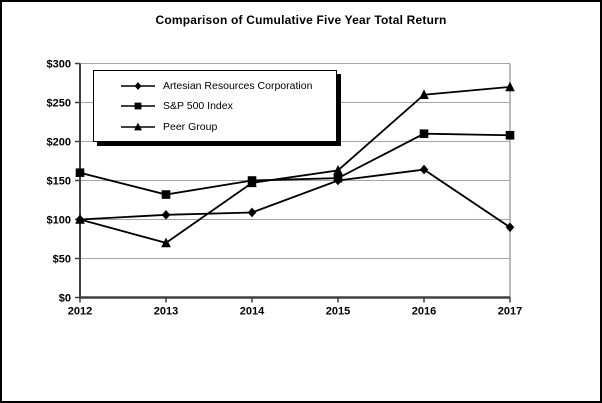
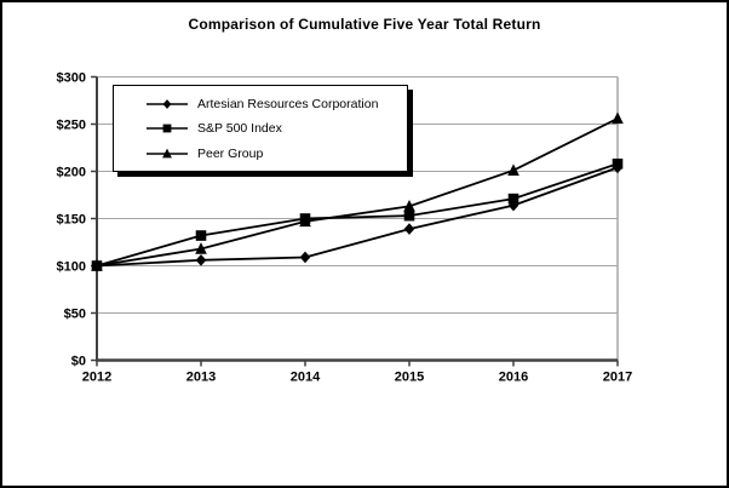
S&P 500 Index/2012: $160 -> $100
Peer Group/2013: $70 -> $120
Artesian Resources Corporation/2015: $150 -> $140
S&P 500 Index/2016: $210 -> $170
Peer Group/2016: $260 -> $200
Artesian Resources Corporation/2017: $90 -> $200
Peer Group/2017: $270 -> $260
